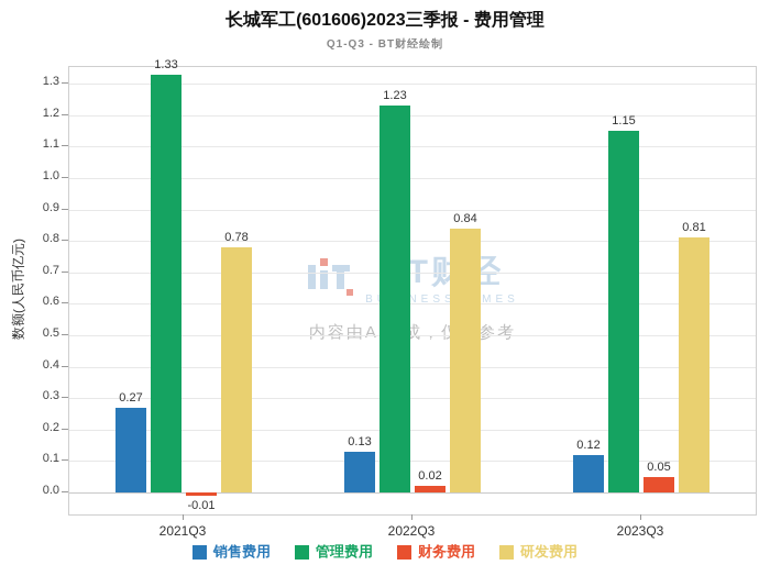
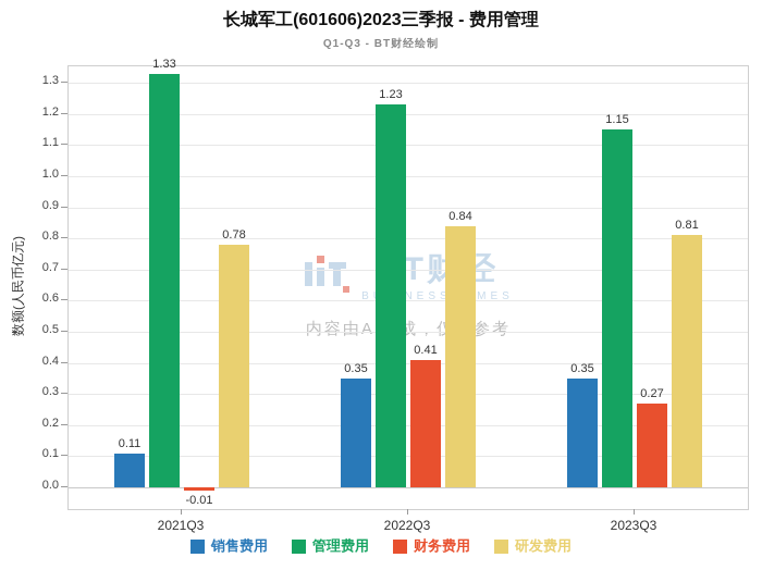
销售费用/2021Q3: 0.27 -> 0.11
销售费用/2022Q3: 0.13 -> 0.35
财务费用/2022Q3: 0.02 -> 0.41
销售费用/2023Q3: 0.12 -> 0.35
财务费用/2023Q3: 0.05 -> 0.27
